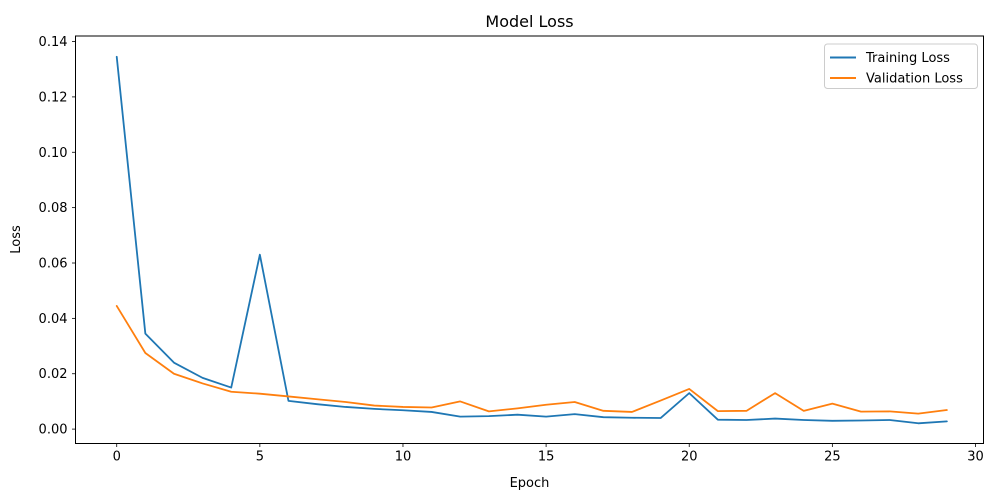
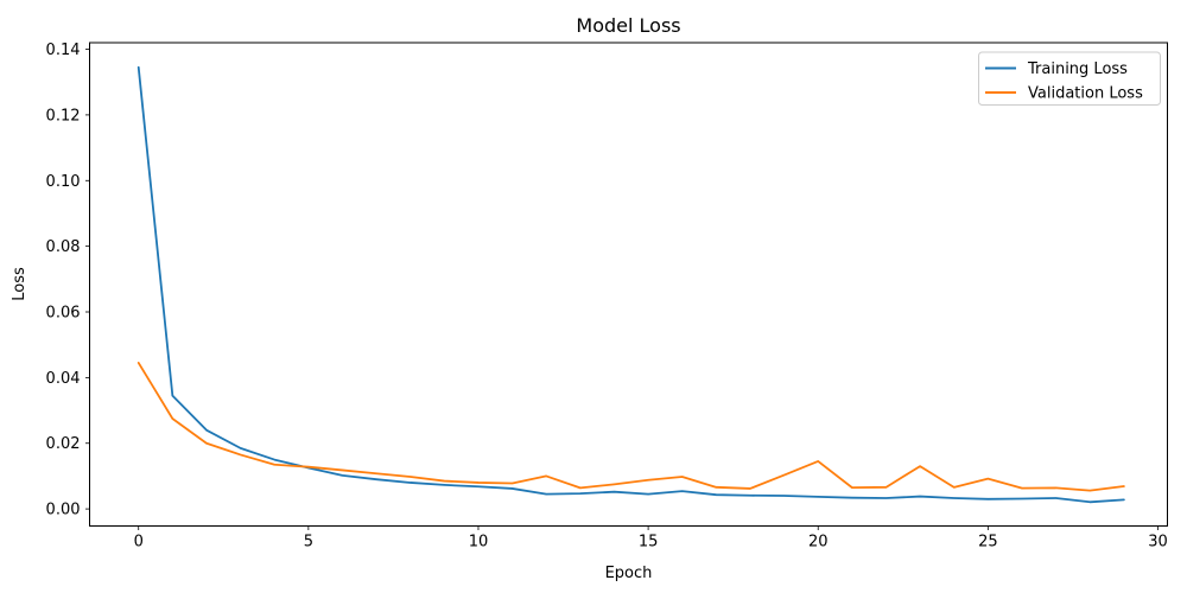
Training Loss/5: 0.063 -> 0.013
Training Loss/20: 0.013 -> 0.004
